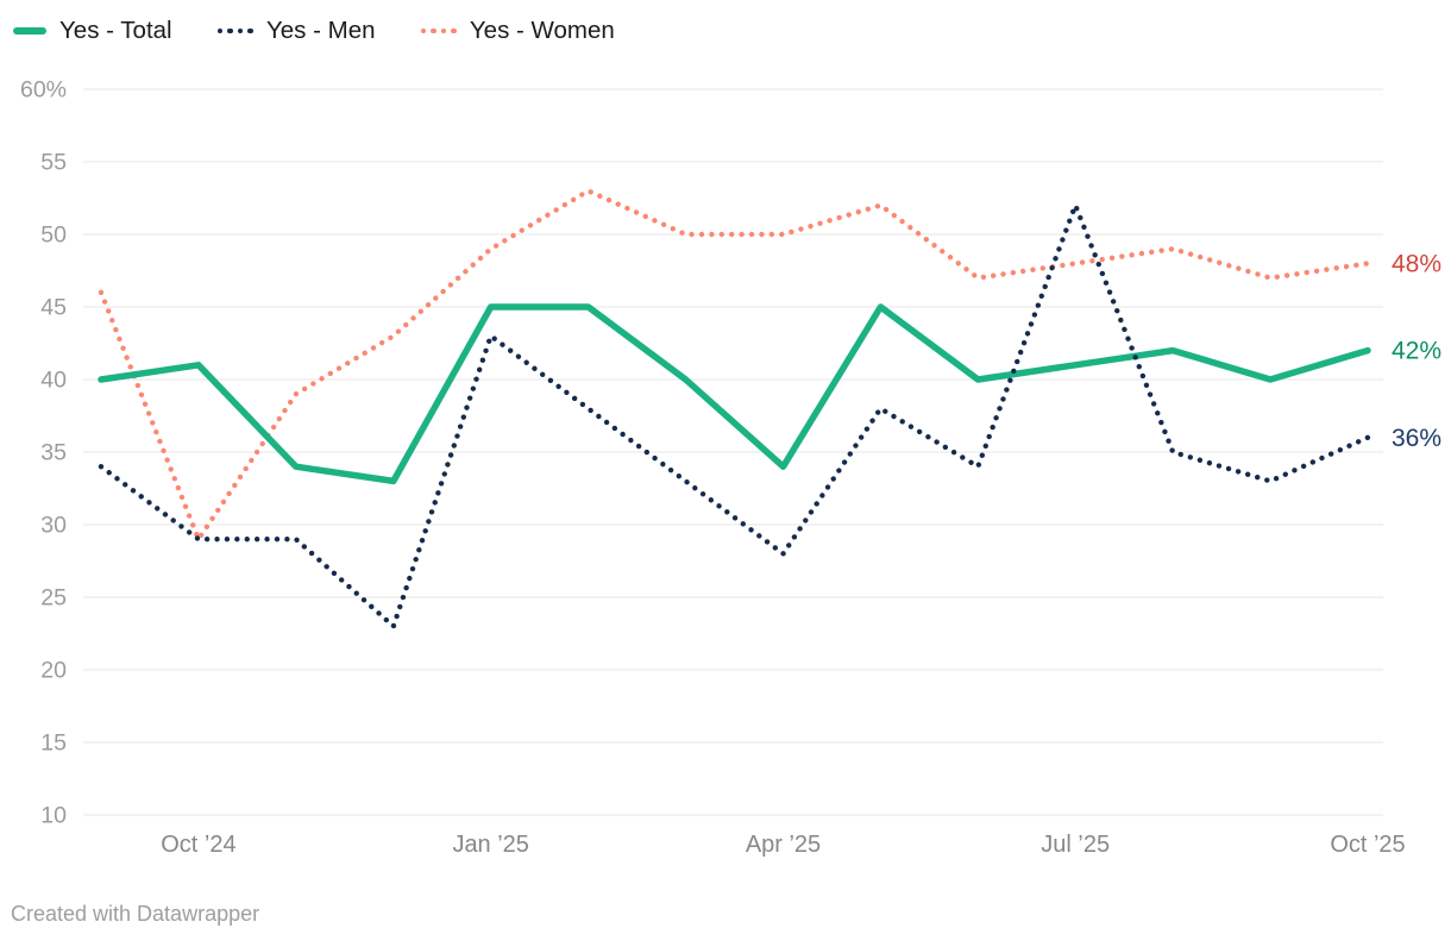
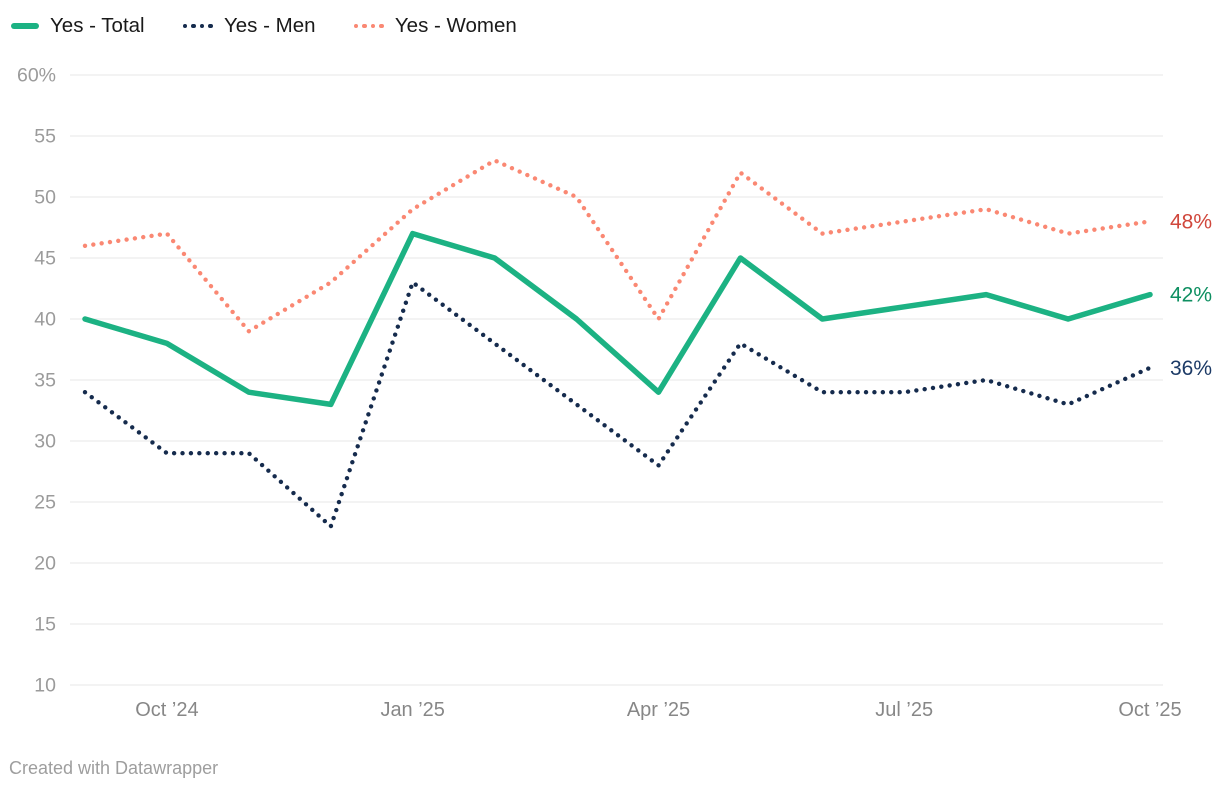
Yes - Total/Oct ’24: 41% -> 38%
Yes - Women/Oct ’24: 29% -> 47%
Yes - Total/Jan ’25: 45% -> 47%
Yes - Women/Apr ’25: 50% -> 40%
Yes - Men/Jul ’25: 52% -> 34%
